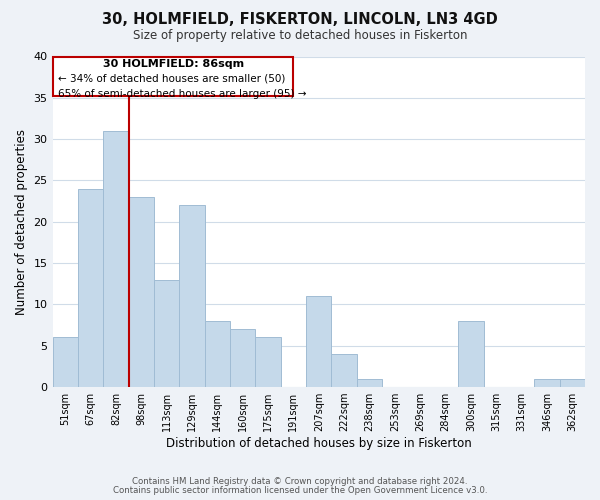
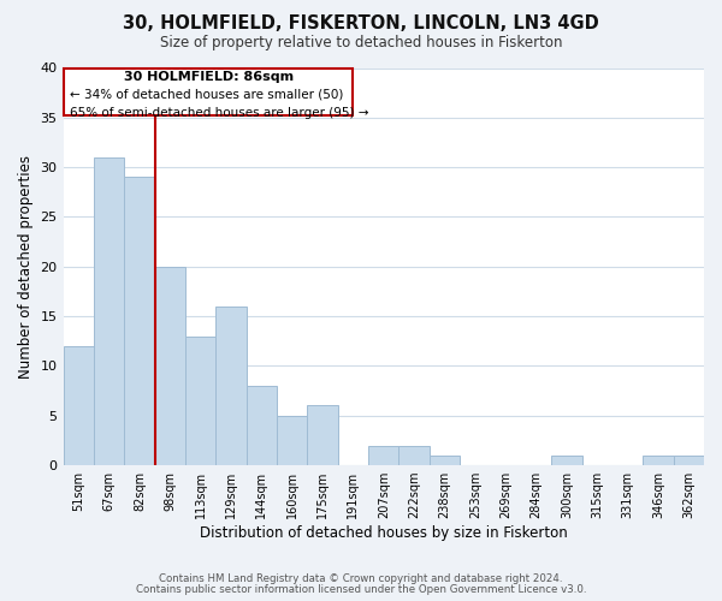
51sqm: 6 -> 12
67sqm: 24 -> 31
82sqm: 31 -> 29
98sqm: 23 -> 20
129sqm: 22 -> 16
160sqm: 7 -> 5
207sqm: 11 -> 2
222sqm: 4 -> 2
300sqm: 8 -> 1
